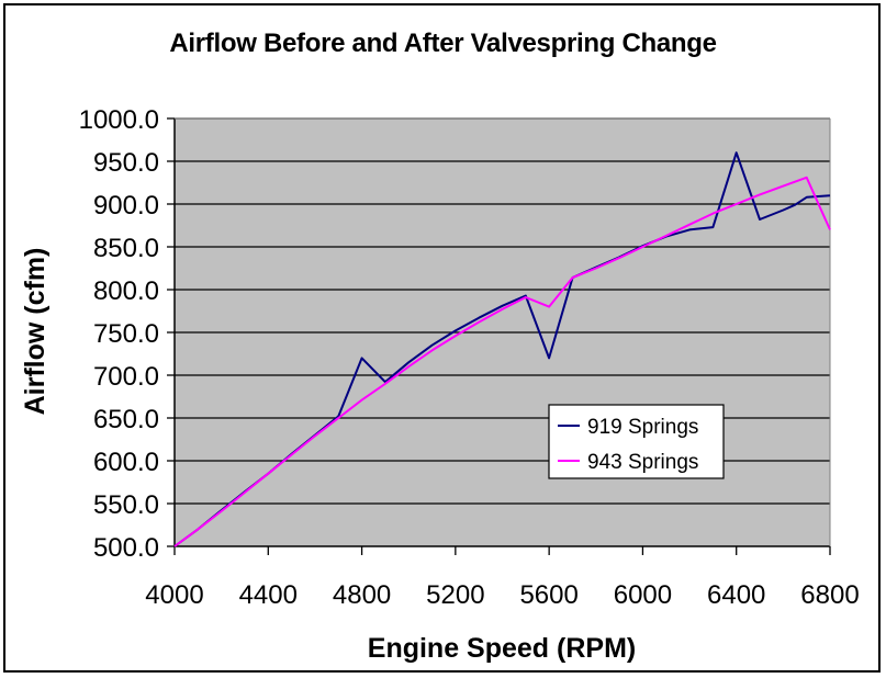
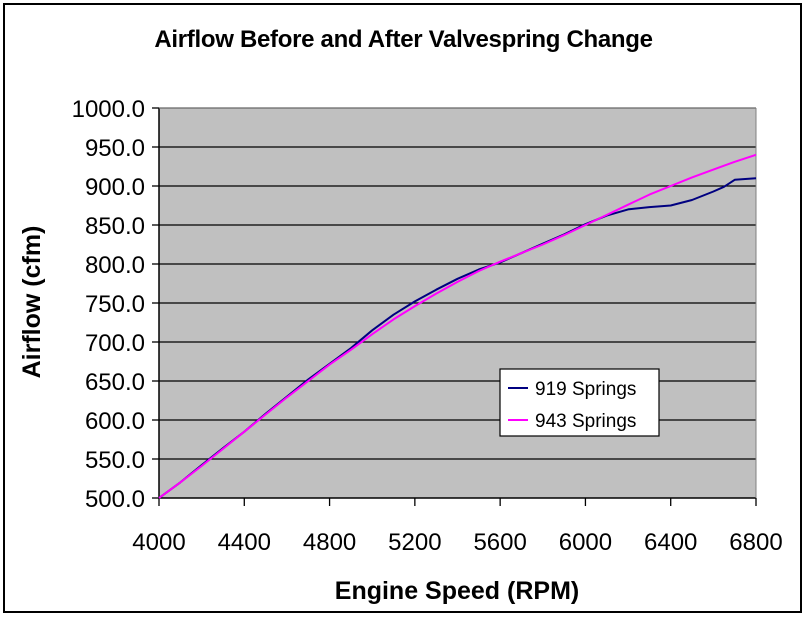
919 Springs/4800: 720 -> 670
919 Springs/5600: 720 -> 800
943 Springs/5600: 780 -> 800
919 Springs/6400: 960 -> 880
943 Springs/6800: 870 -> 940
